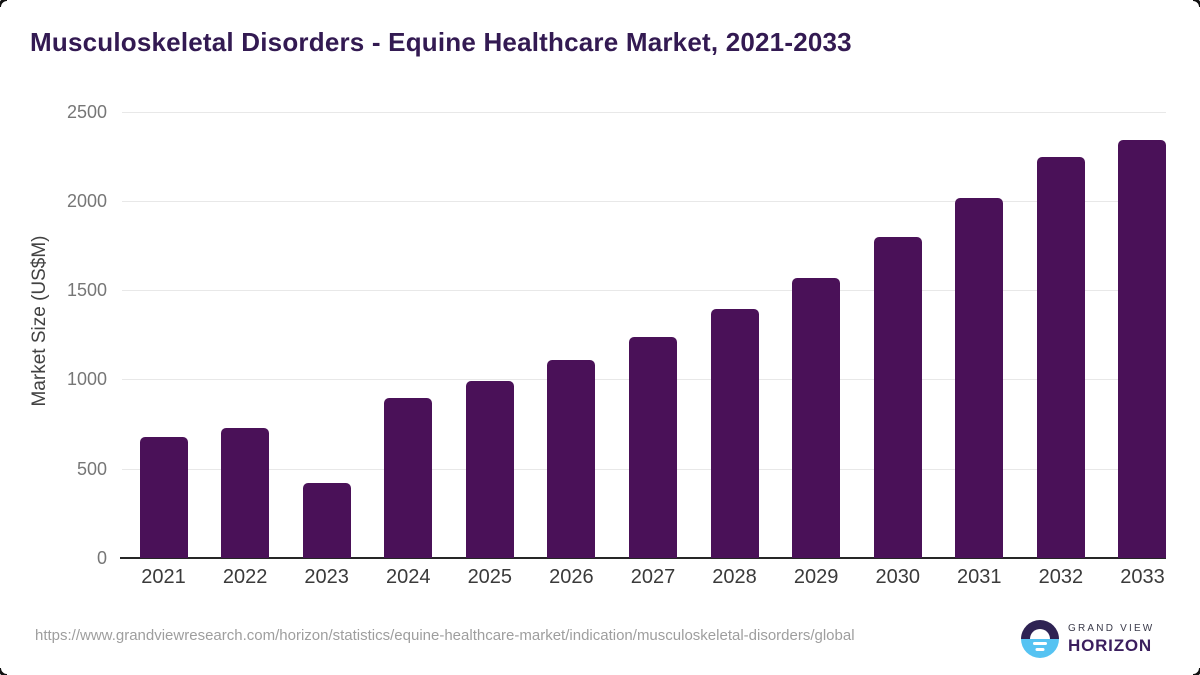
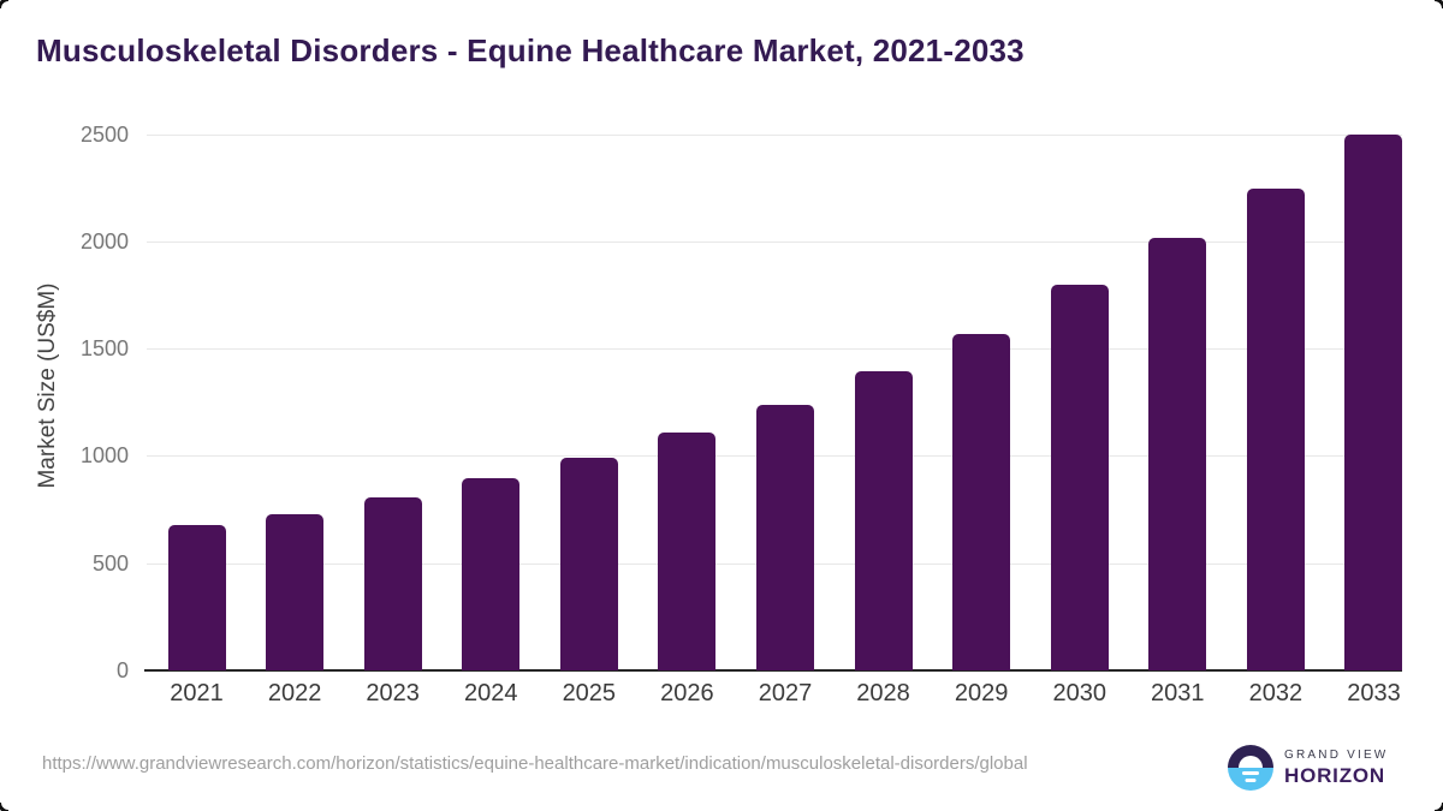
2023: 420 -> 800
2033: 2340 -> 2500
